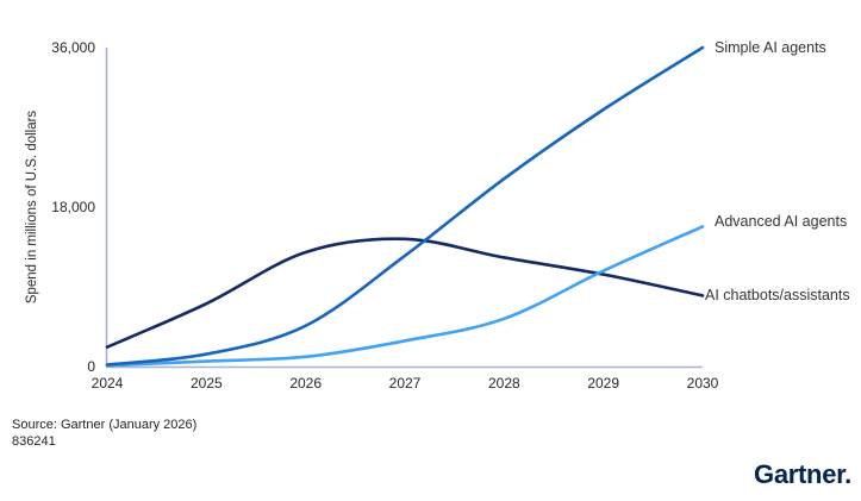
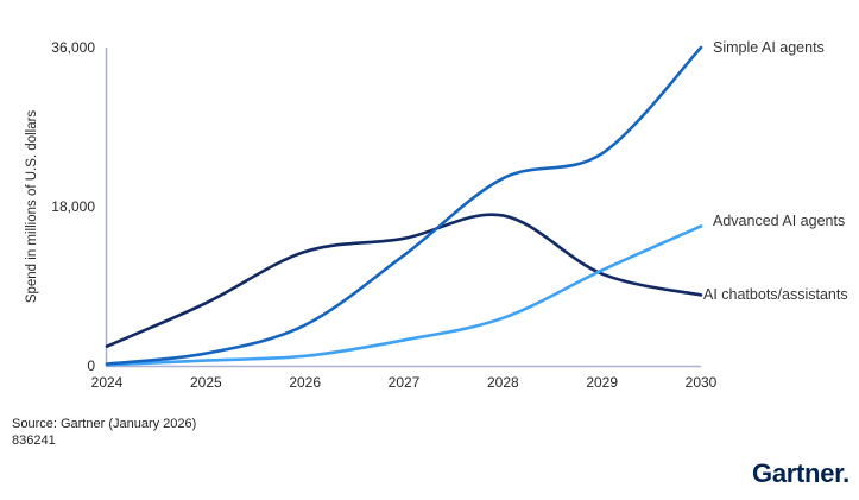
AI chatbots/assistants/2028: 12000 -> 17000
Simple AI agents/2029: 29000 -> 24000
